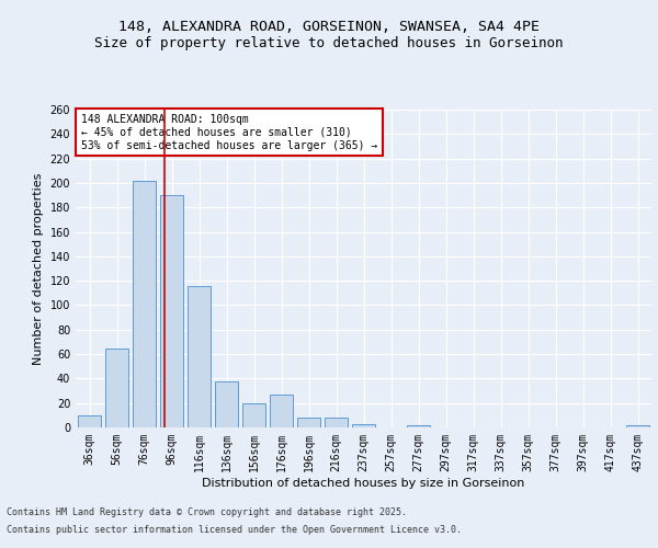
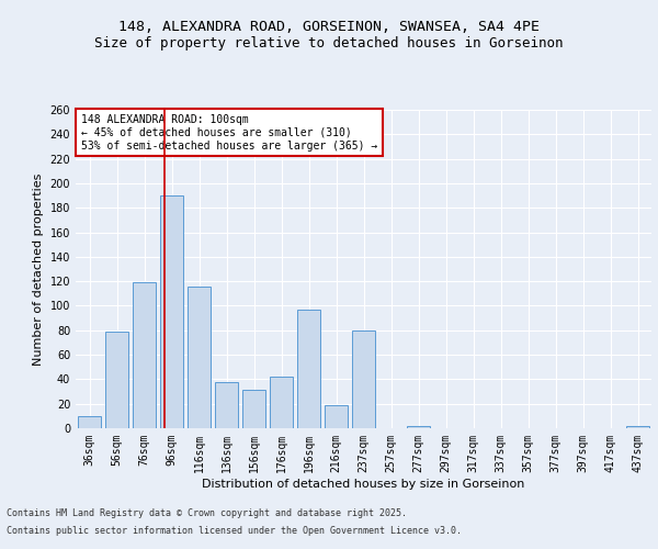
56sqm: 65 -> 79
76sqm: 202 -> 119
156sqm: 20 -> 31
176sqm: 27 -> 42
196sqm: 8 -> 97
216sqm: 8 -> 19
237sqm: 3 -> 80
